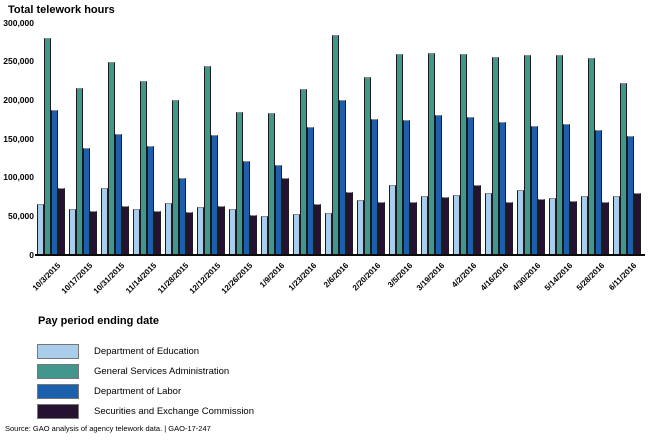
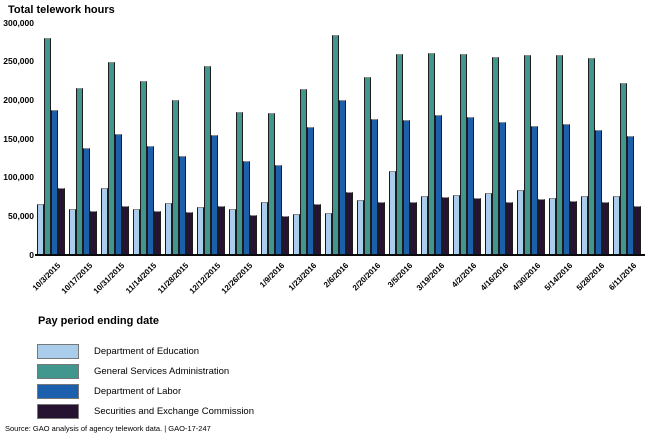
Department of Labor/11/28/2015: 100000 -> 130000
Department of Education/1/9/2016: 50000 -> 70000
Securities and Exchange Commission/1/9/2016: 100000 -> 50000
Department of Education/3/5/2016: 90000 -> 110000
Securities and Exchange Commission/4/2/2016: 90000 -> 70000
Securities and Exchange Commission/6/11/2016: 80000 -> 60000
